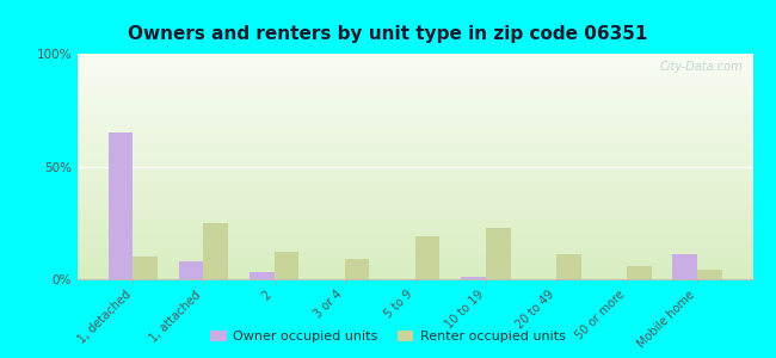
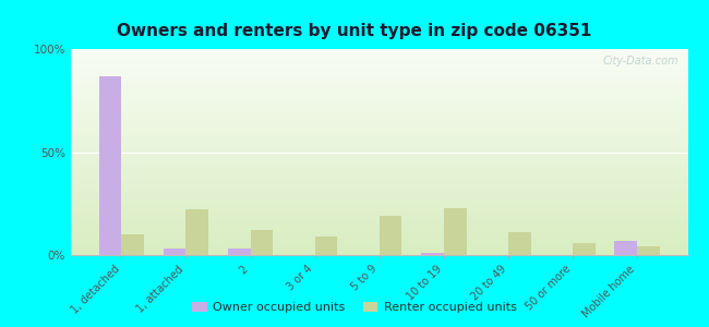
Owner occupied units/1, detached: 65% -> 87%
Owner occupied units/1, attached: 8% -> 3%
Renter occupied units/1, attached: 25% -> 22%
Owner occupied units/Mobile home: 11% -> 7%
